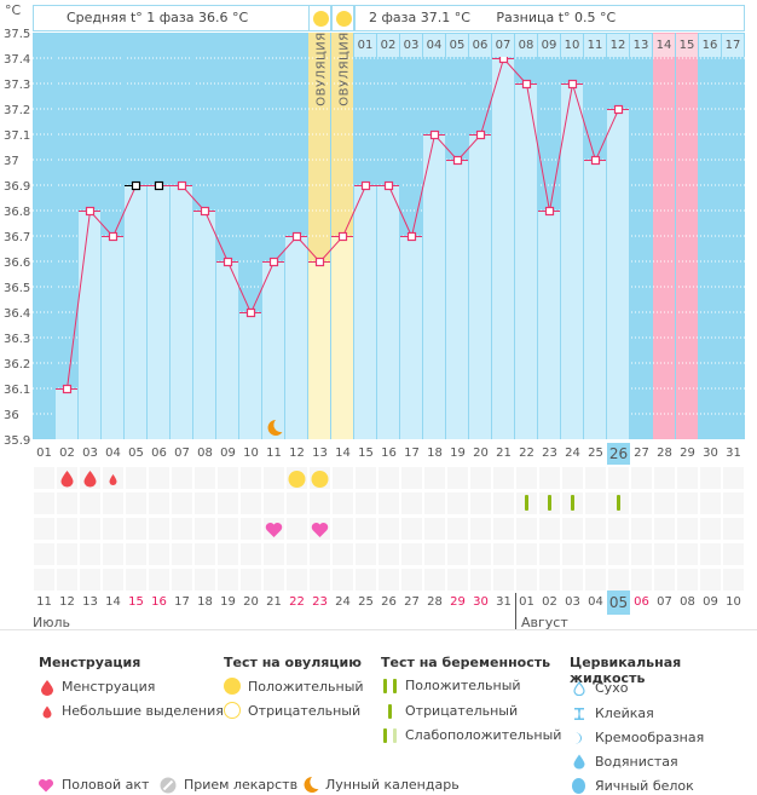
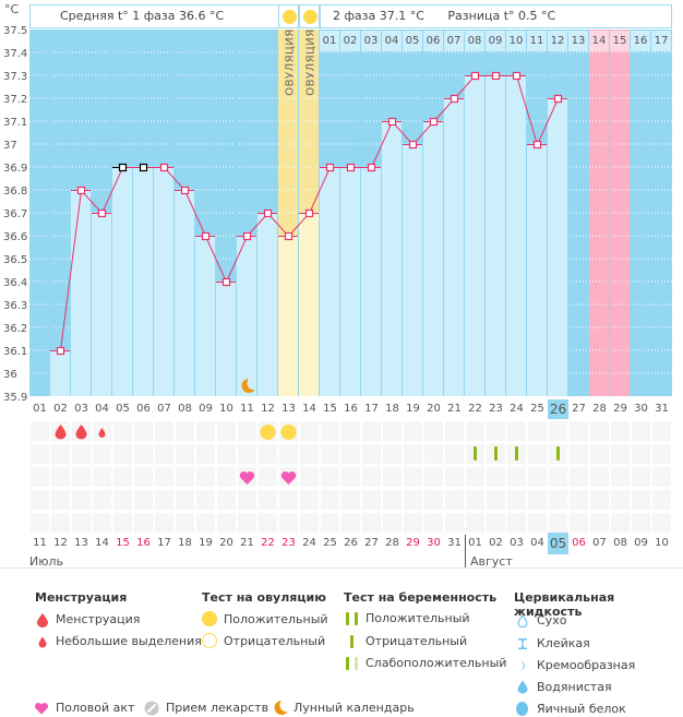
17: 36.7 -> 36.9
21: 37.4 -> 37.2
23: 36.8 -> 37.3
